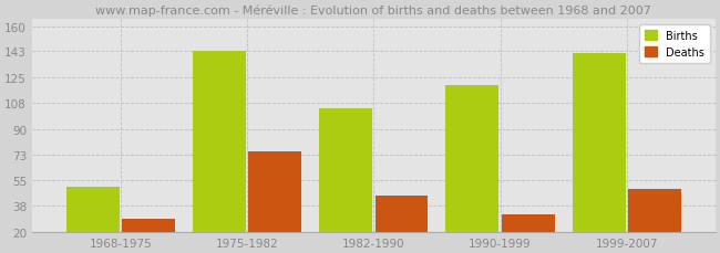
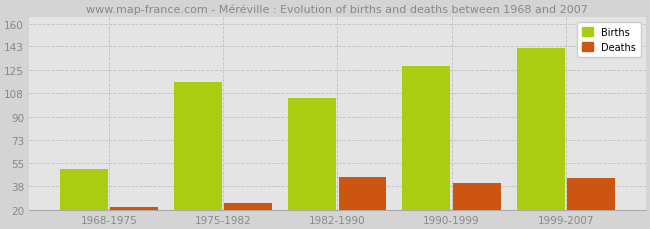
Deaths/1968-1975: 29 -> 22
Births/1975-1982: 143 -> 116
Deaths/1975-1982: 75 -> 25
Births/1990-1999: 120 -> 128
Deaths/1990-1999: 32 -> 40
Deaths/1999-2007: 49 -> 44
